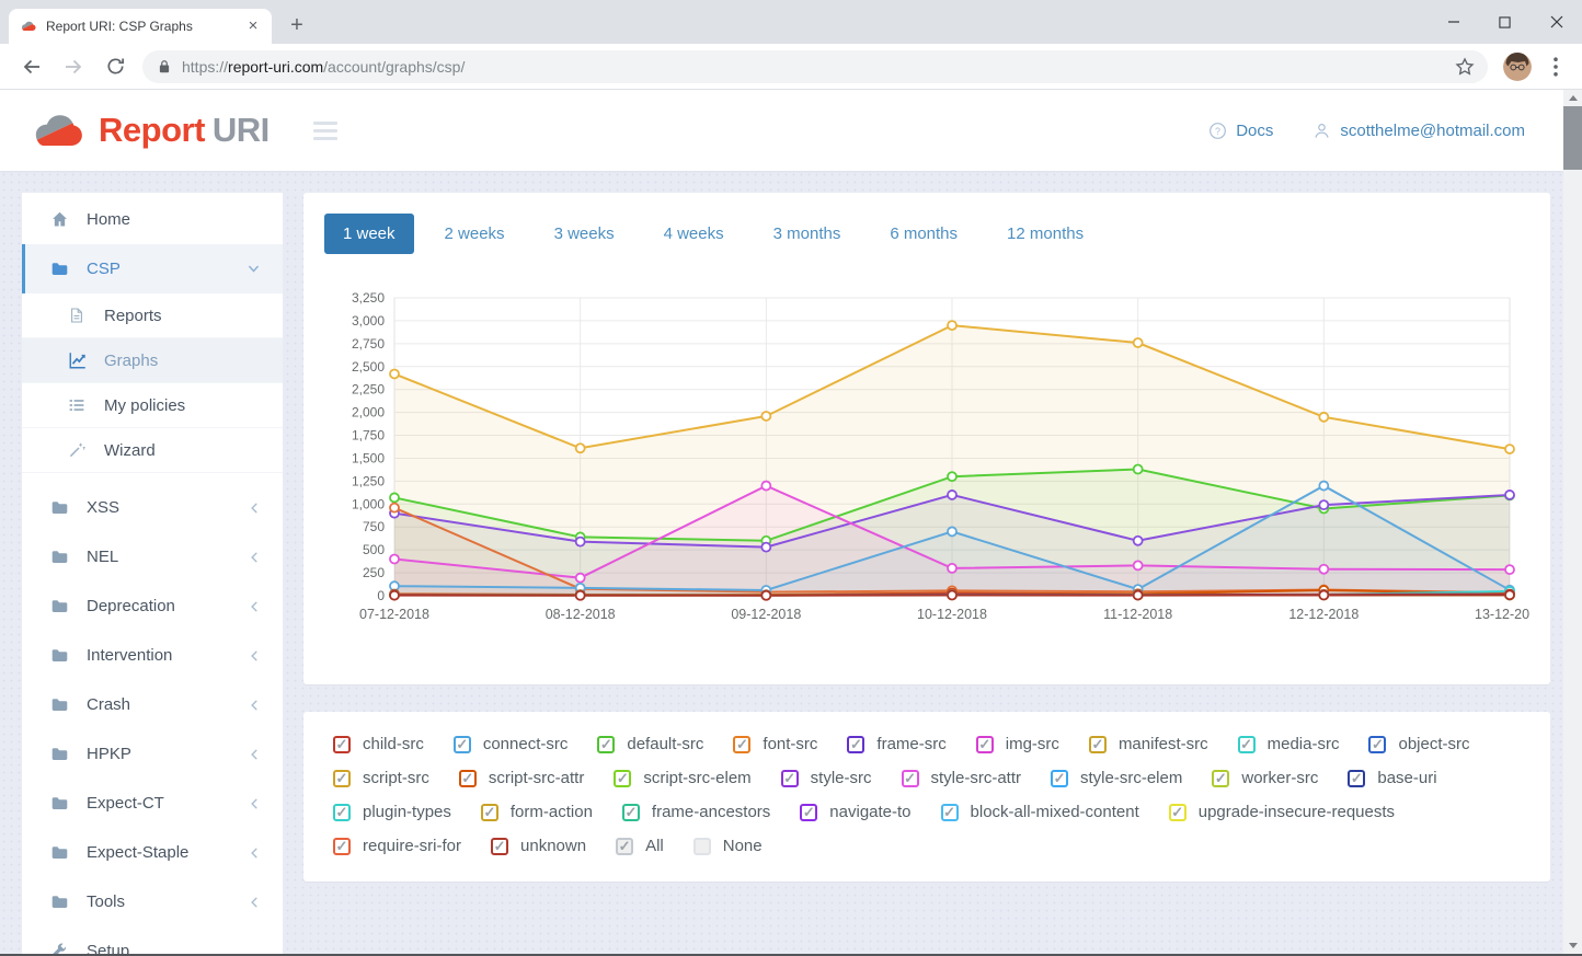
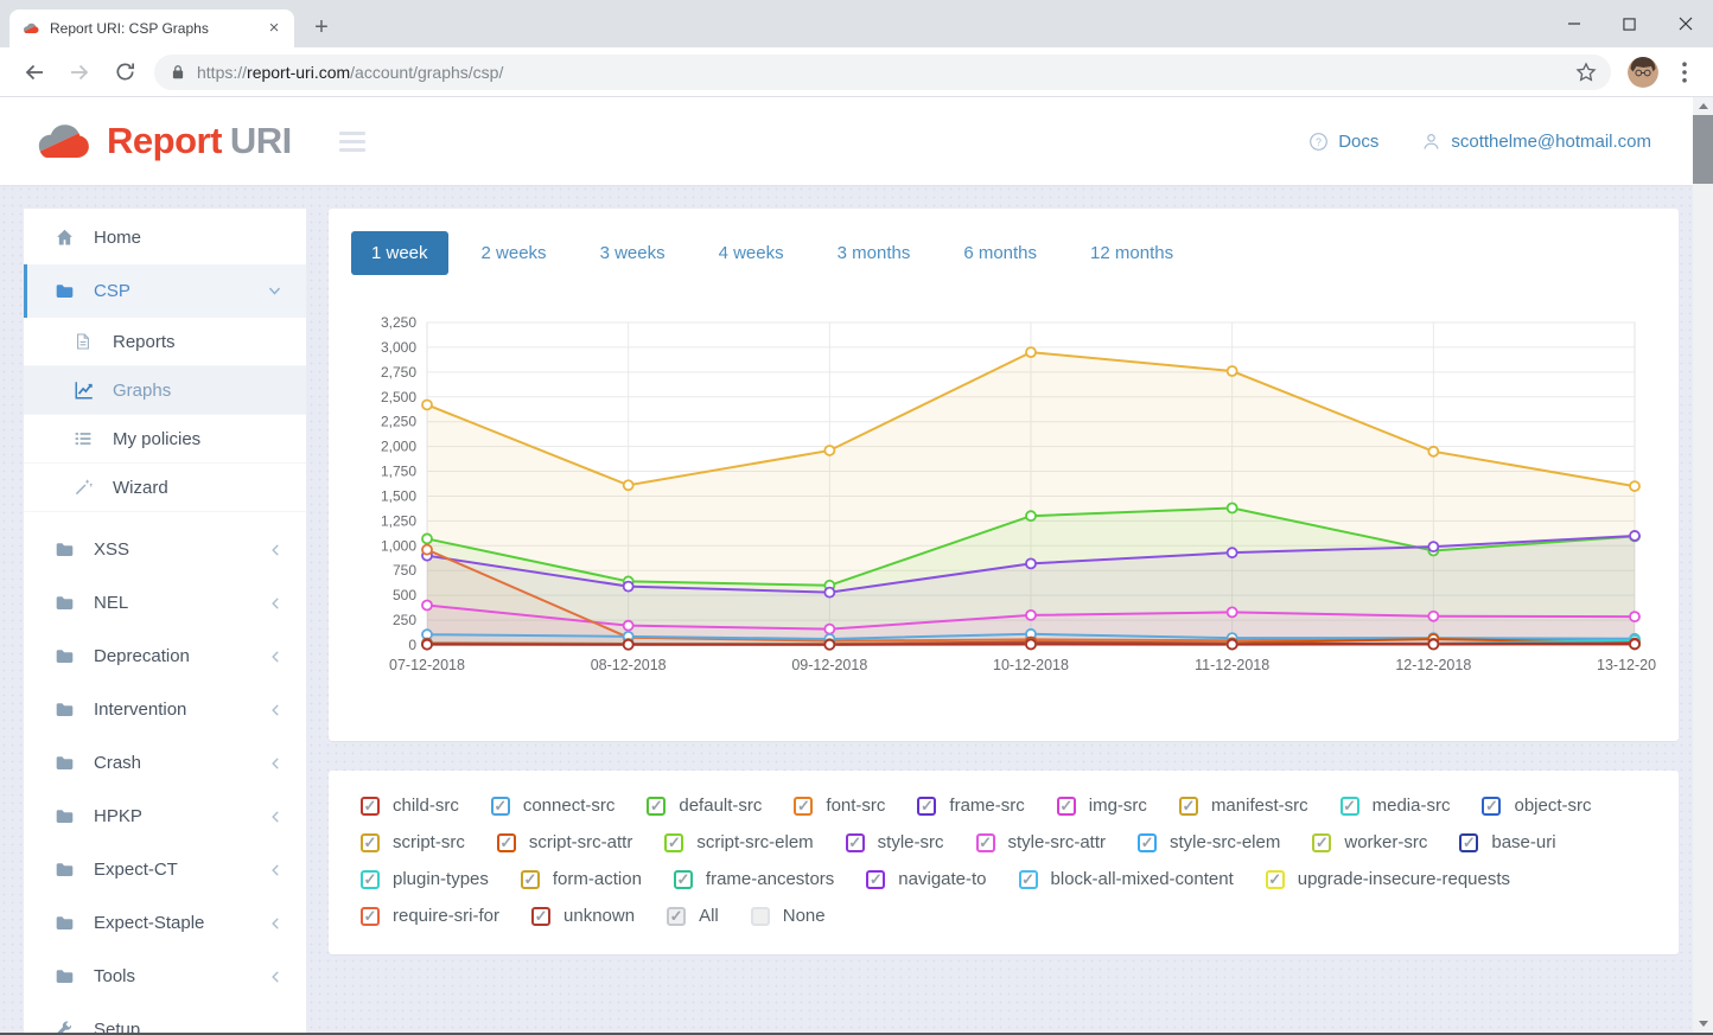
img-src/09-12-2018: 1200 -> 200
style-src/10-12-2018: 1100 -> 800
connect-src/10-12-2018: 700 -> 100
style-src/11-12-2018: 600 -> 900
connect-src/12-12-2018: 1200 -> 100
